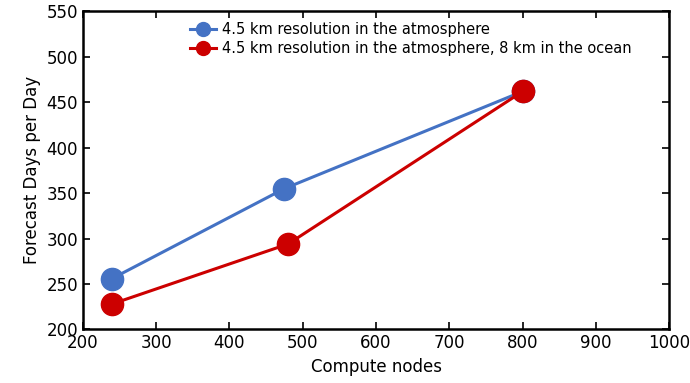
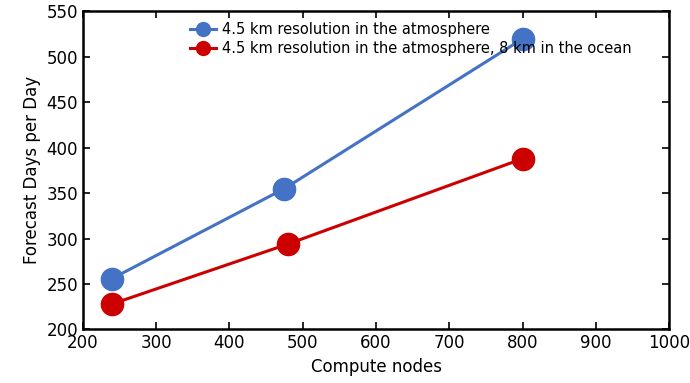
4.5 km resolution in the atmosphere/800: 462 -> 520
4.5 km resolution in the atmosphere, 8 km in the ocean/800: 462 -> 388
